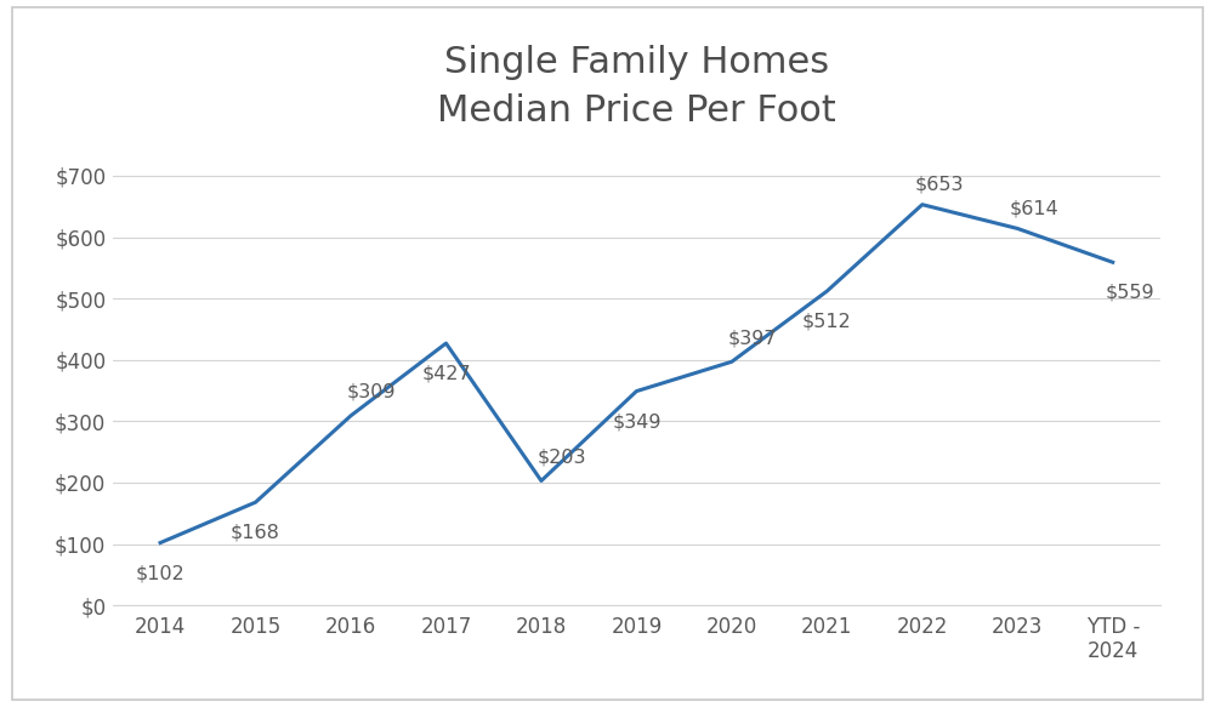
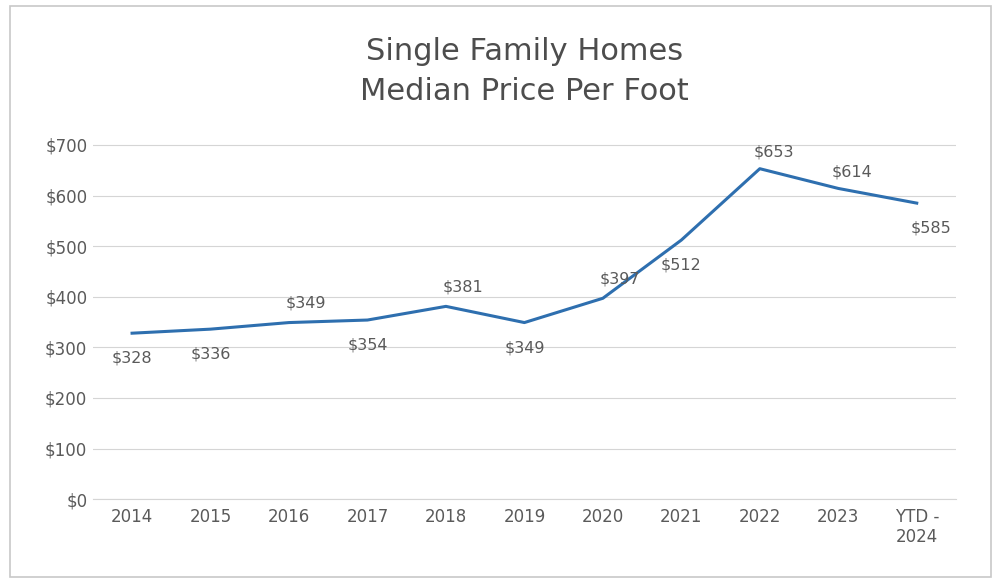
2014: $102 -> $328
2015: $168 -> $336
2016: $309 -> $349
2017: $427 -> $354
2018: $203 -> $381
YTD - 2024: $559 -> $585
